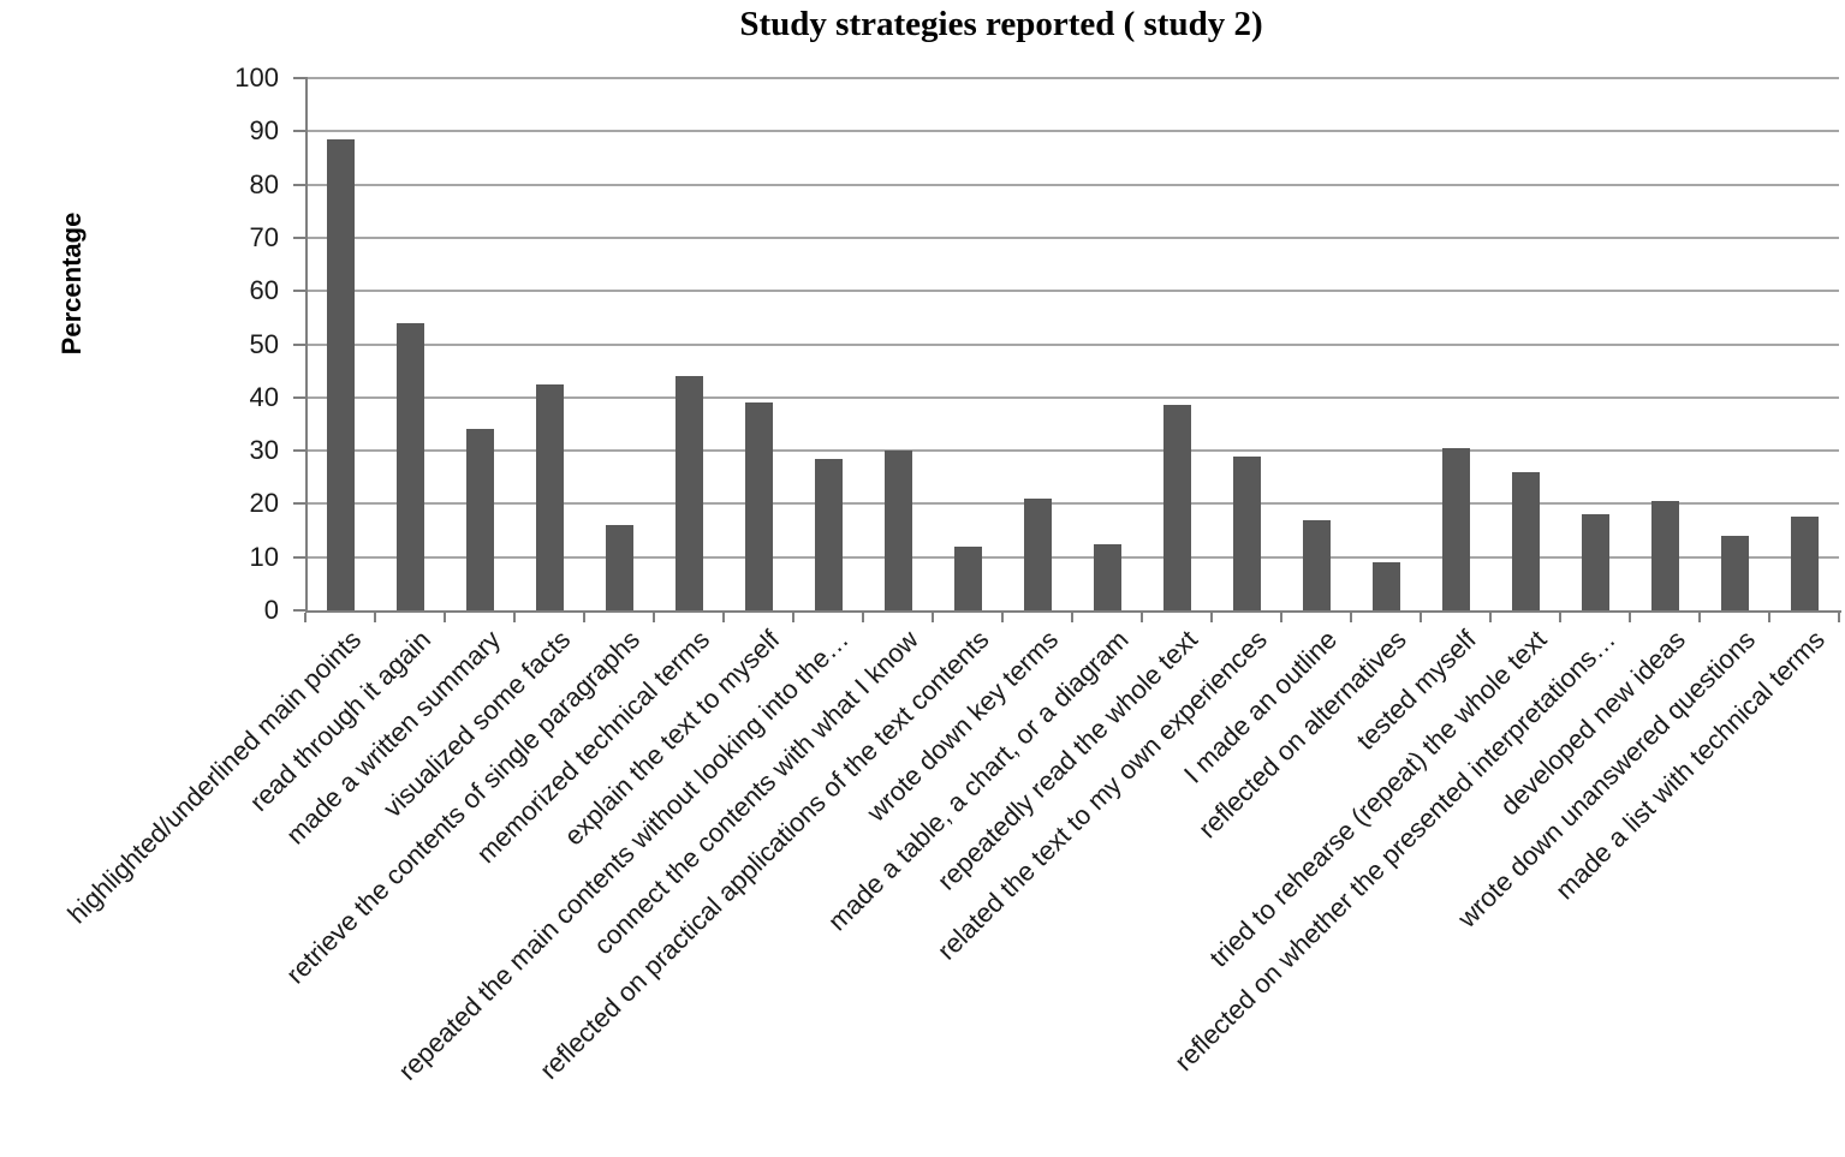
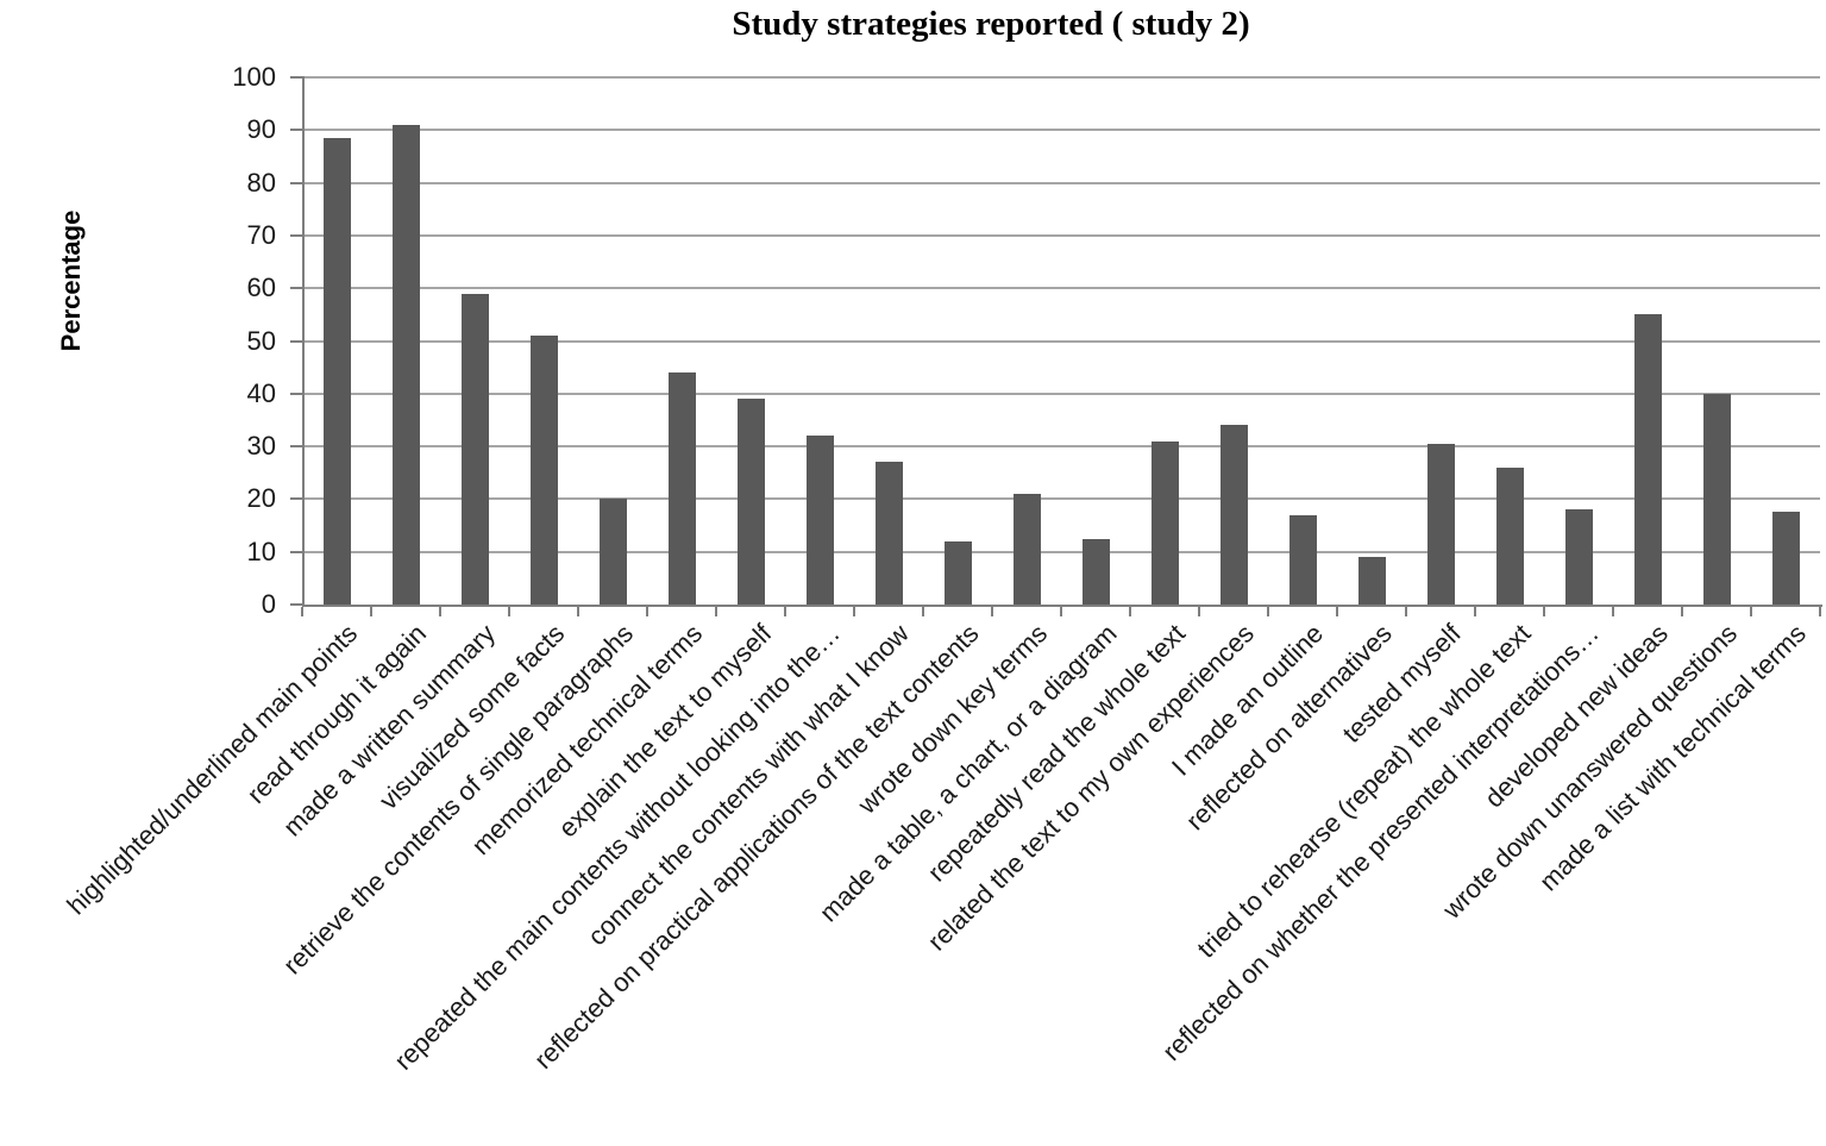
read through it again: 54 -> 91
made a written summary: 34 -> 59
visualized some facts: 42 -> 51
retrieve the contents of single paragraphs: 16 -> 20
repeated the main contents without looking into the…: 28 -> 32
connect the contents with what I know: 30 -> 27
repeatedly read the whole text: 38 -> 31
related the text to my own experiences: 29 -> 34
developed new ideas: 20 -> 55
wrote down unanswered questions: 14 -> 40
